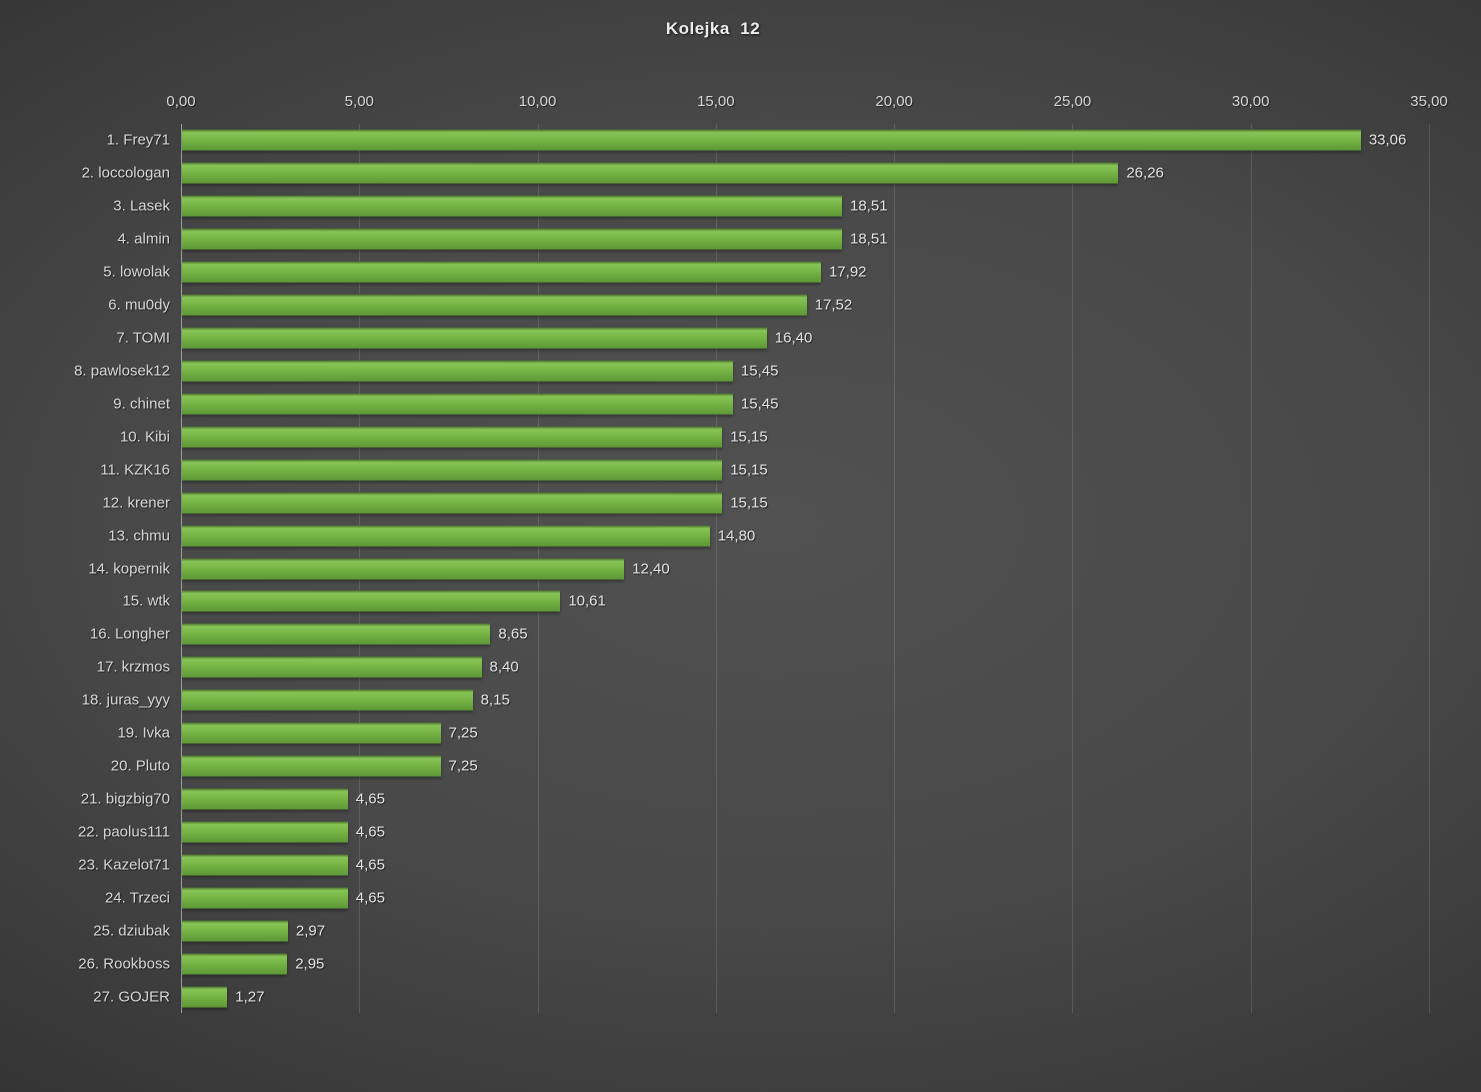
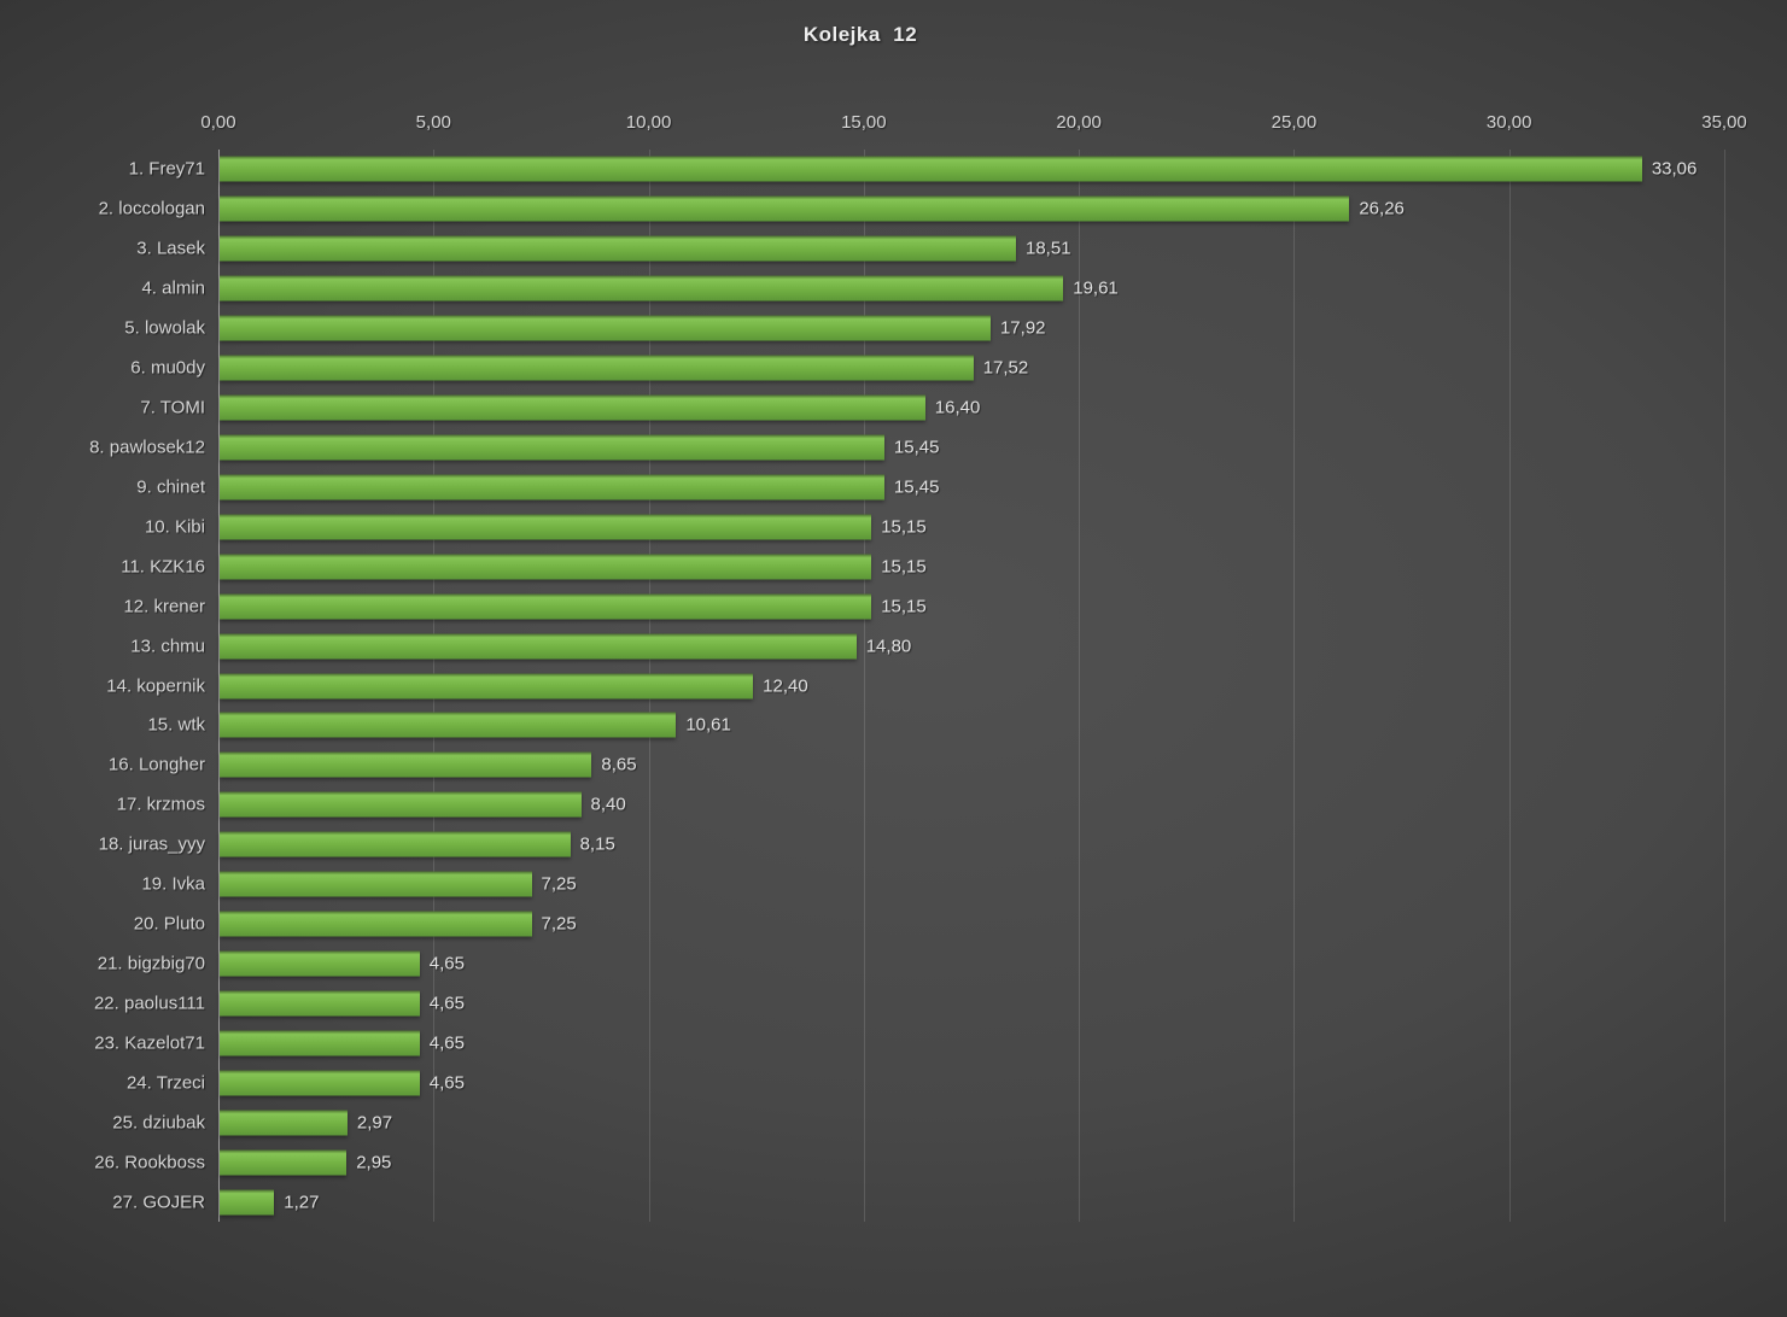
4. almin: 18,51 -> 19,61
